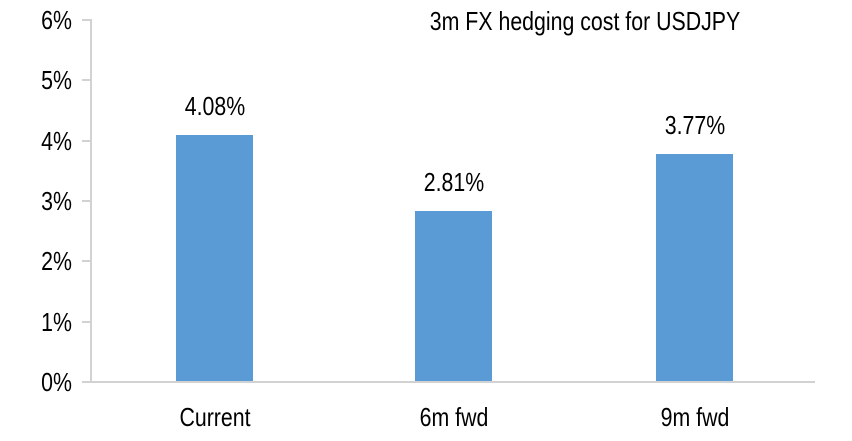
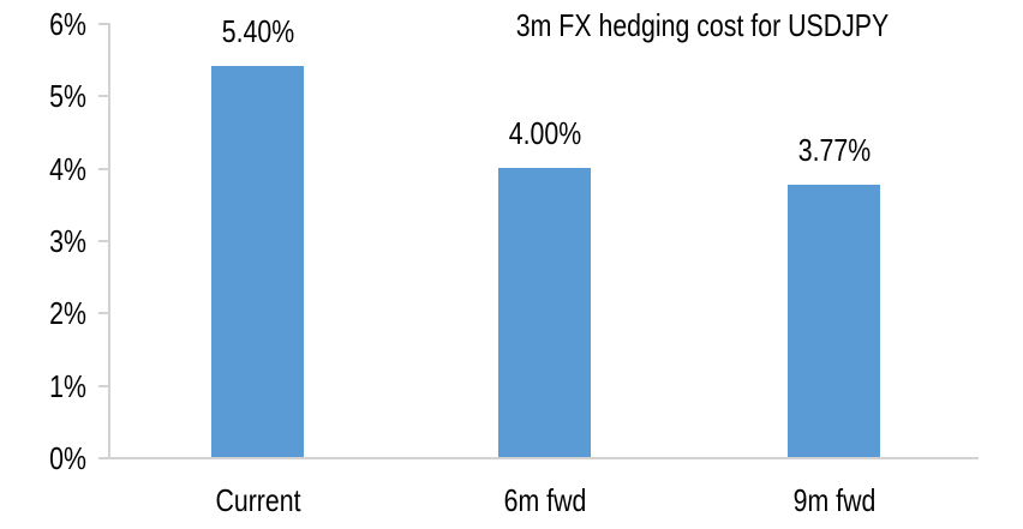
Current: 4.08% -> 5.40%
6m fwd: 2.81% -> 4.00%
